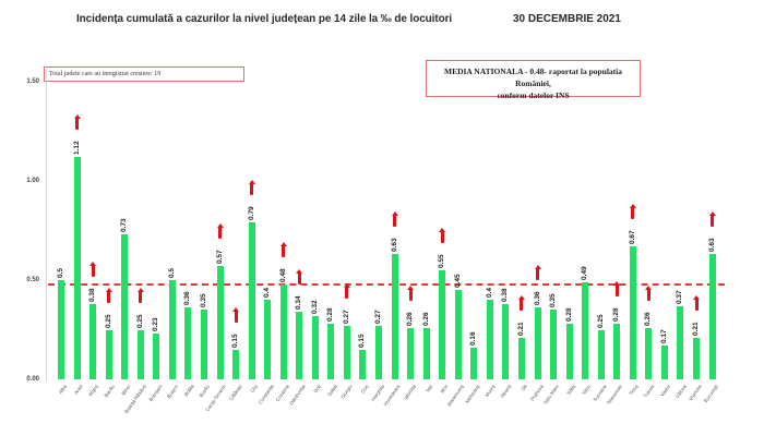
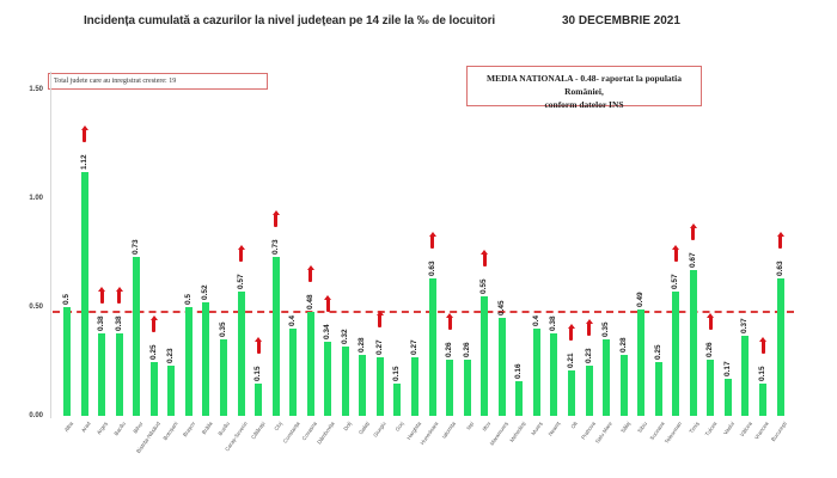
Bacău: 0.25 -> 0.38
Brăila: 0.36 -> 0.52
Cluj: 0.79 -> 0.73
Prahova: 0.36 -> 0.23
Teleorman: 0.28 -> 0.57
Vrancea: 0.21 -> 0.15
